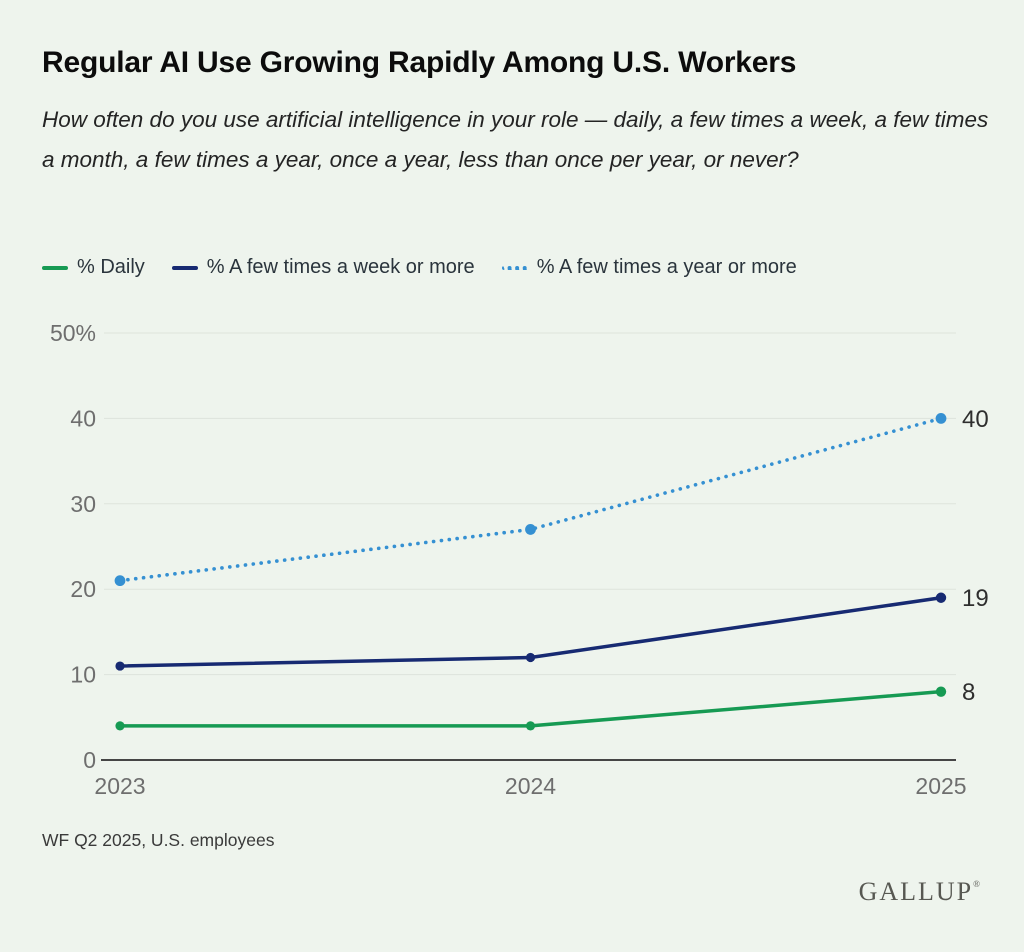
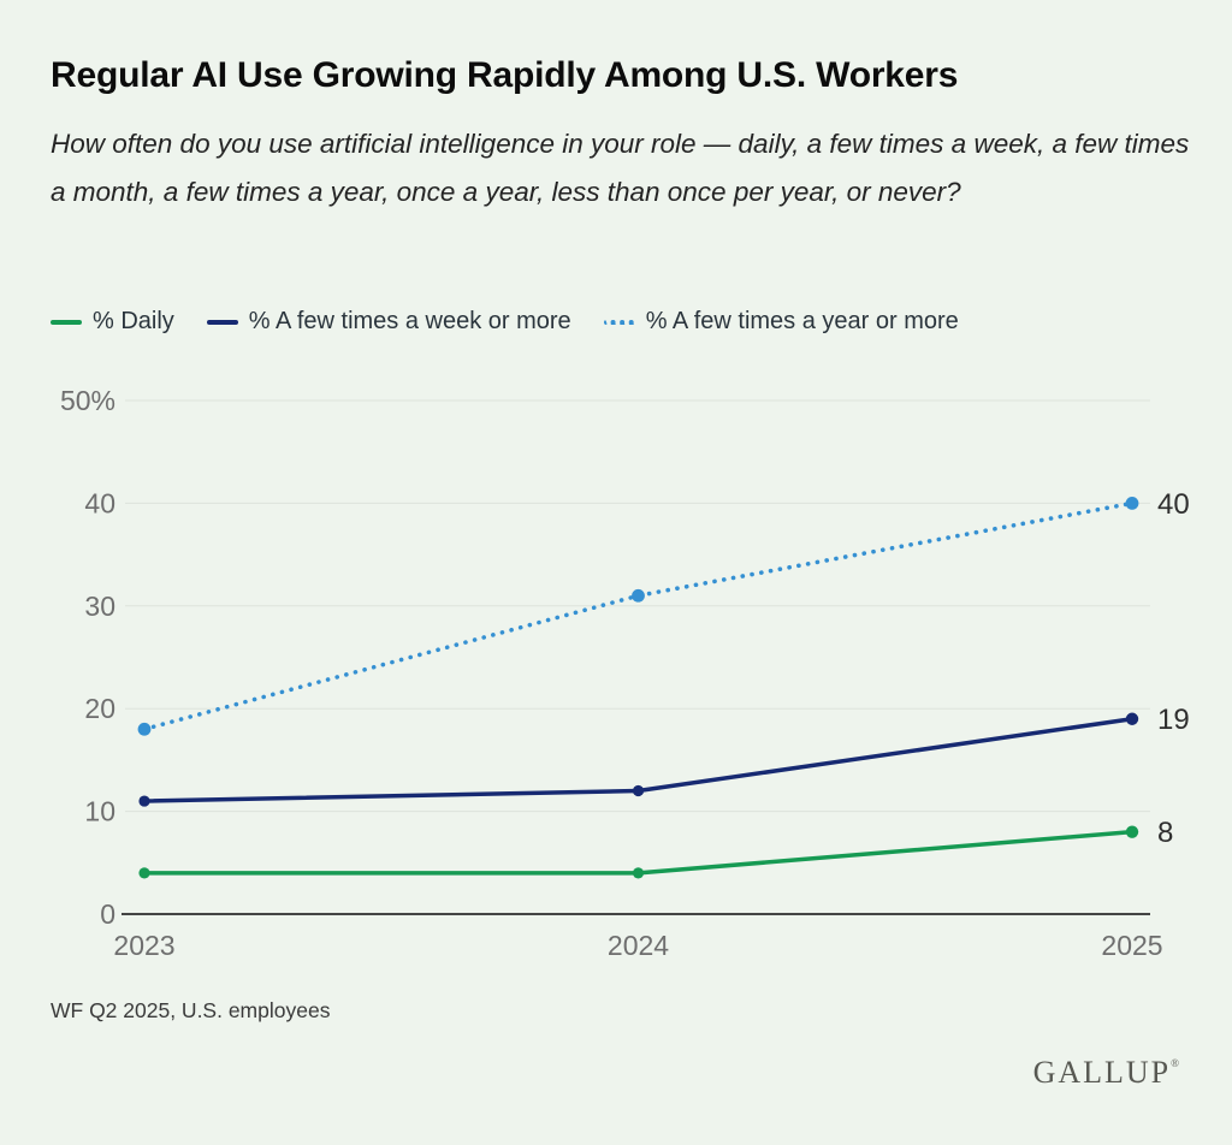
% A few times a year or more/2023: 21% -> 18%
% A few times a year or more/2024: 27% -> 31%
